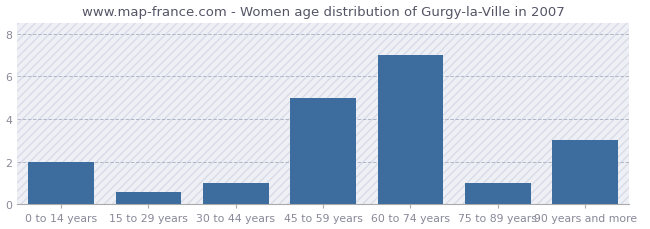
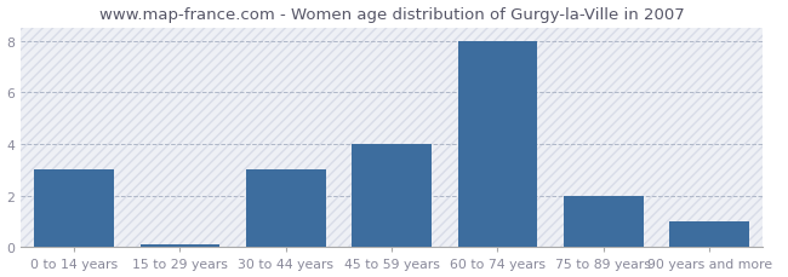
0 to 14 years: 2.0 -> 3.0
15 to 29 years: 0.6 -> 0.1
30 to 44 years: 1.0 -> 3.0
45 to 59 years: 5.0 -> 4.0
60 to 74 years: 7.0 -> 8.0
75 to 89 years: 1.0 -> 2.0
90 years and more: 3.0 -> 1.0
